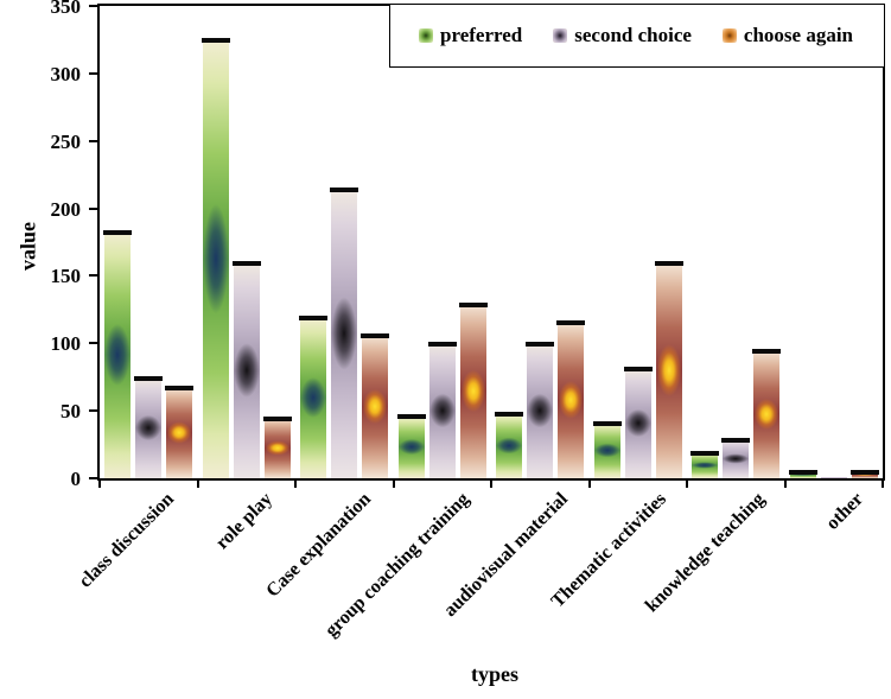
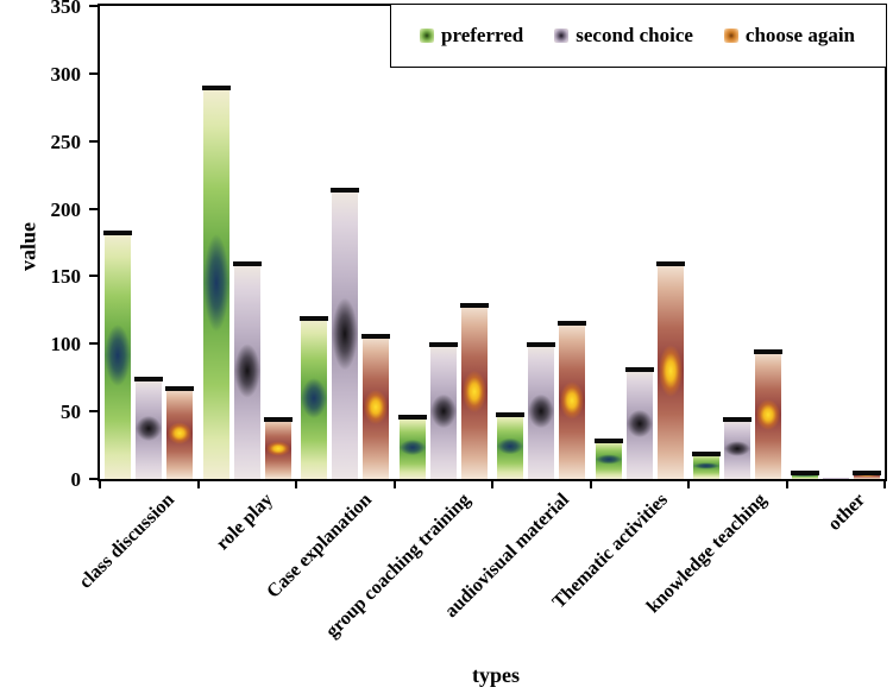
preferred/role play: 325 -> 290
preferred/Thematic activities: 41 -> 29
second choice/knowledge teaching: 29 -> 45
